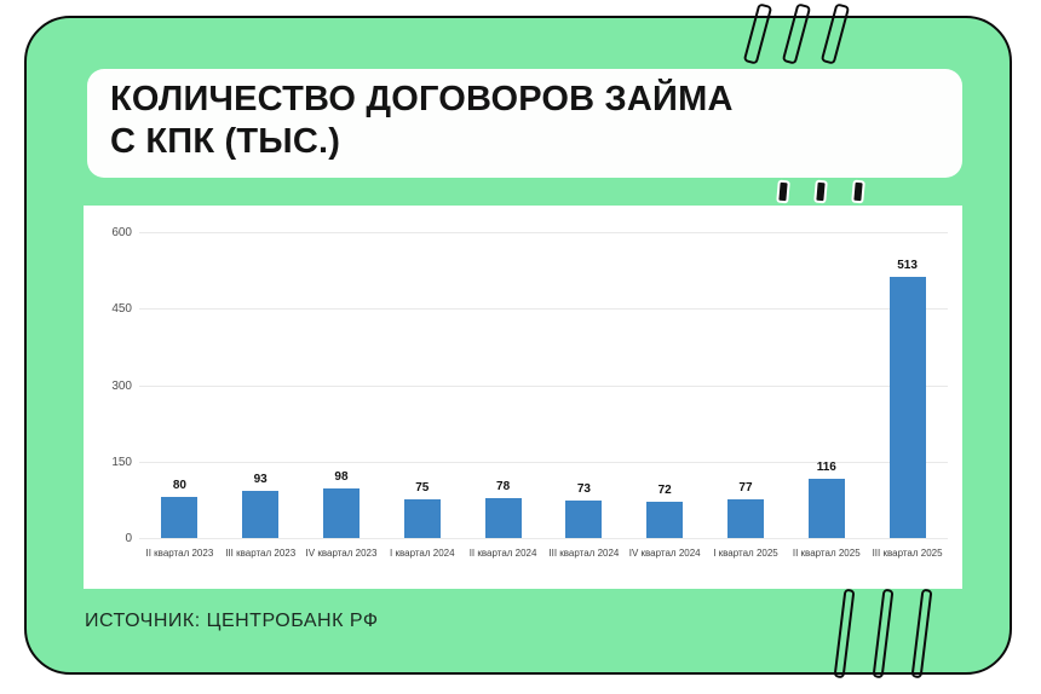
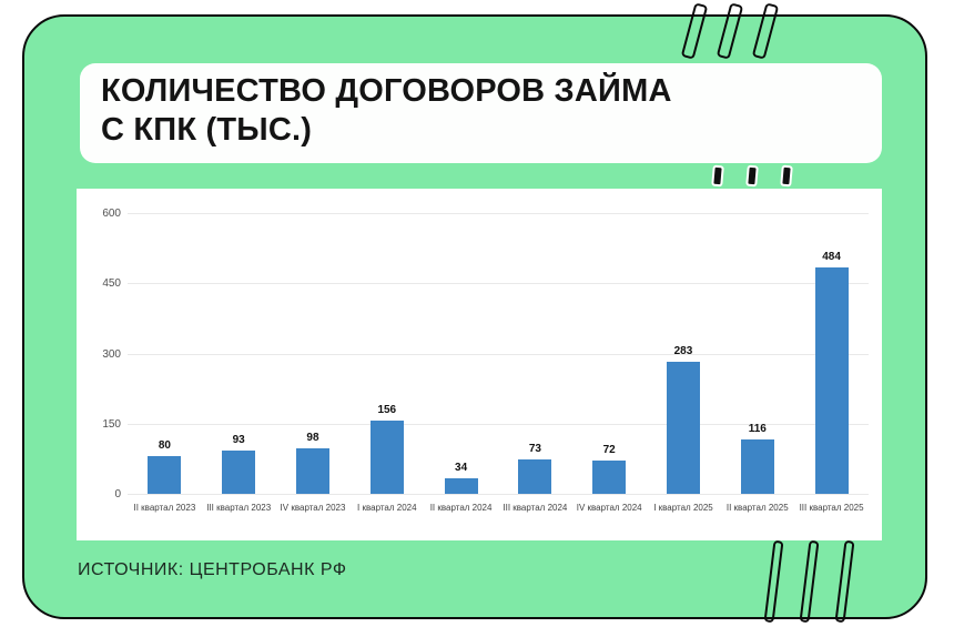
I квартал 2024: 75 -> 156
II квартал 2024: 78 -> 34
I квартал 2025: 77 -> 283
III квартал 2025: 513 -> 484
